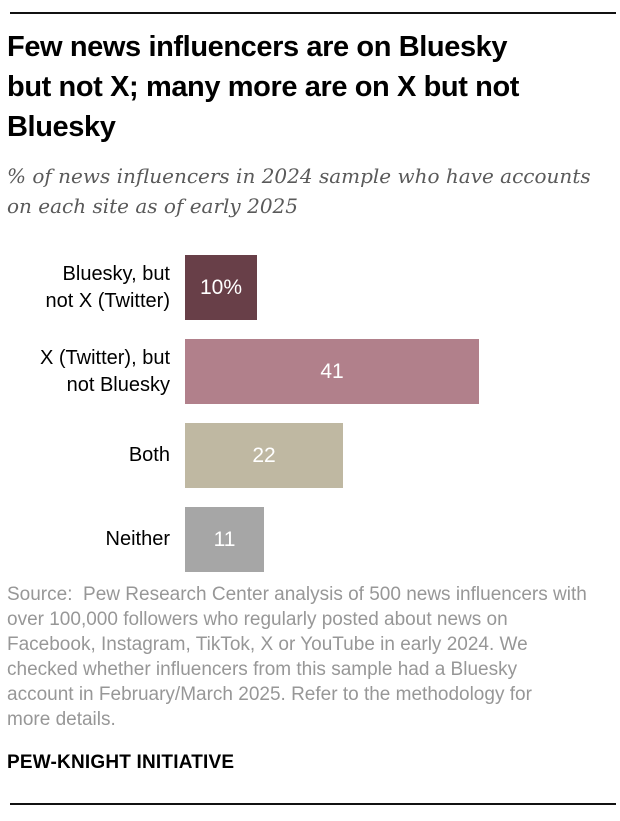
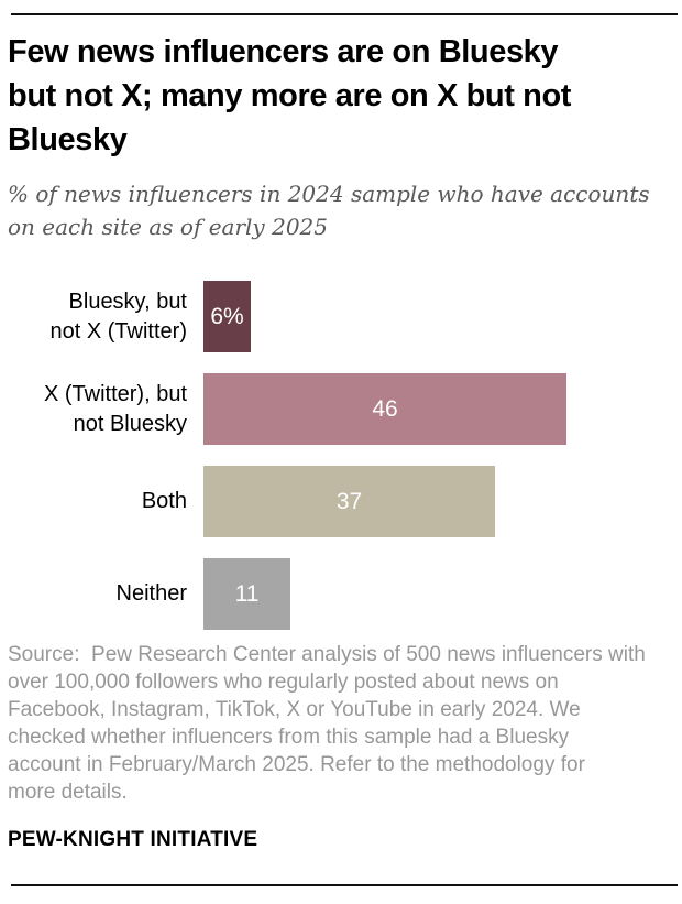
Bluesky, but not X (Twitter): 10% -> 6%
X (Twitter), but not Bluesky: 41 -> 46
Both: 22 -> 37
